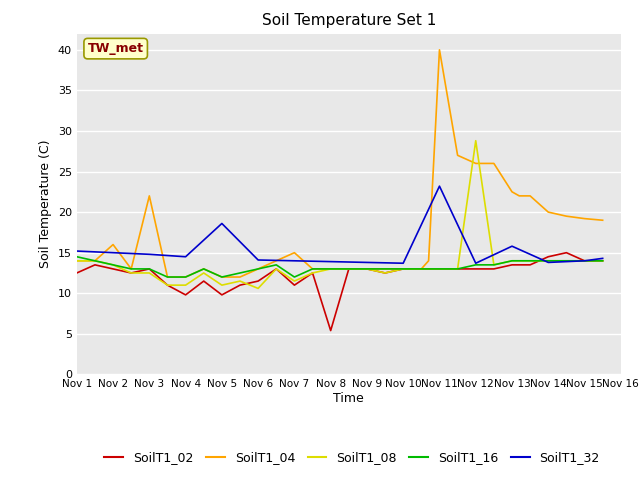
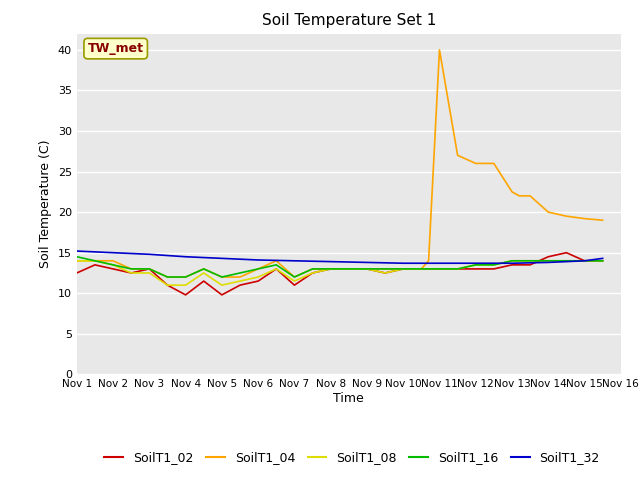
SoilT1_04/Nov 2: 16.0 -> 14.0
SoilT1_04/Nov 3: 22.0 -> 13.0
SoilT1_32/Nov 5: 18.6 -> 14.3
SoilT1_08/Nov 6: 10.6 -> 12.0
SoilT1_04/Nov 7: 15.0 -> 12.0
SoilT1_02/Nov 8: 5.4 -> 13.0
SoilT1_32/Nov 11: 23.2 -> 13.7
SoilT1_08/Nov 12: 28.8 -> 13.5
SoilT1_32/Nov 13: 15.8 -> 13.7
